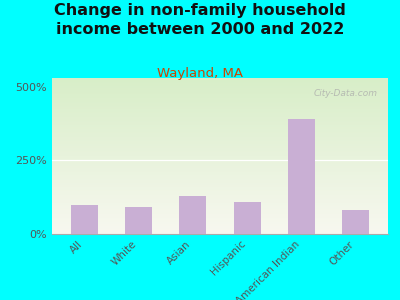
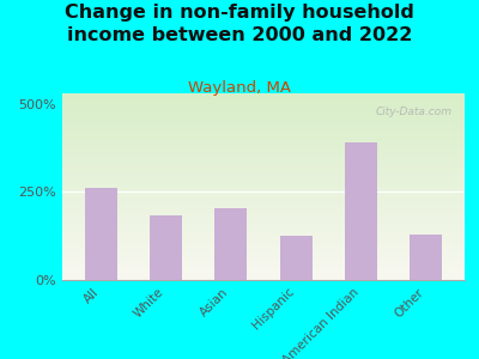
All: 100% -> 260%
White: 93% -> 185%
Asian: 128% -> 205%
Hispanic: 108% -> 125%
Other: 82% -> 130%
